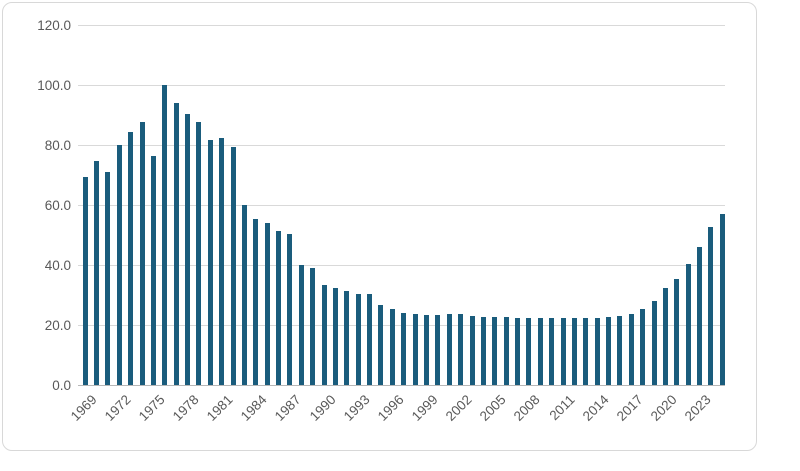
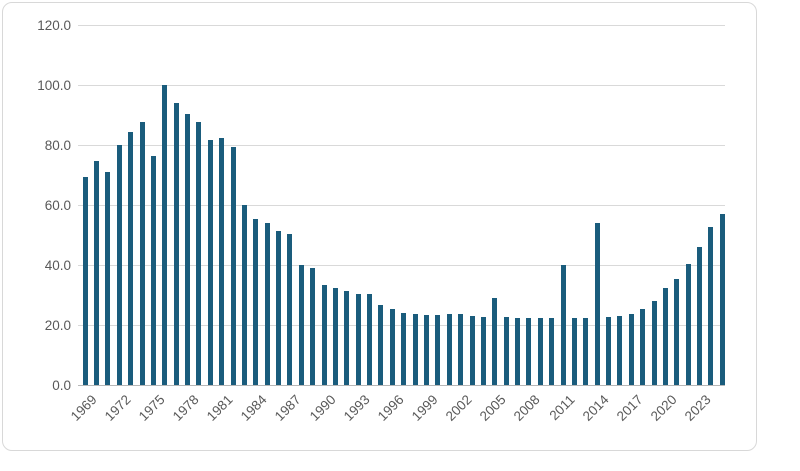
2005: 23 -> 29
2011: 22 -> 40
2014: 22 -> 54
